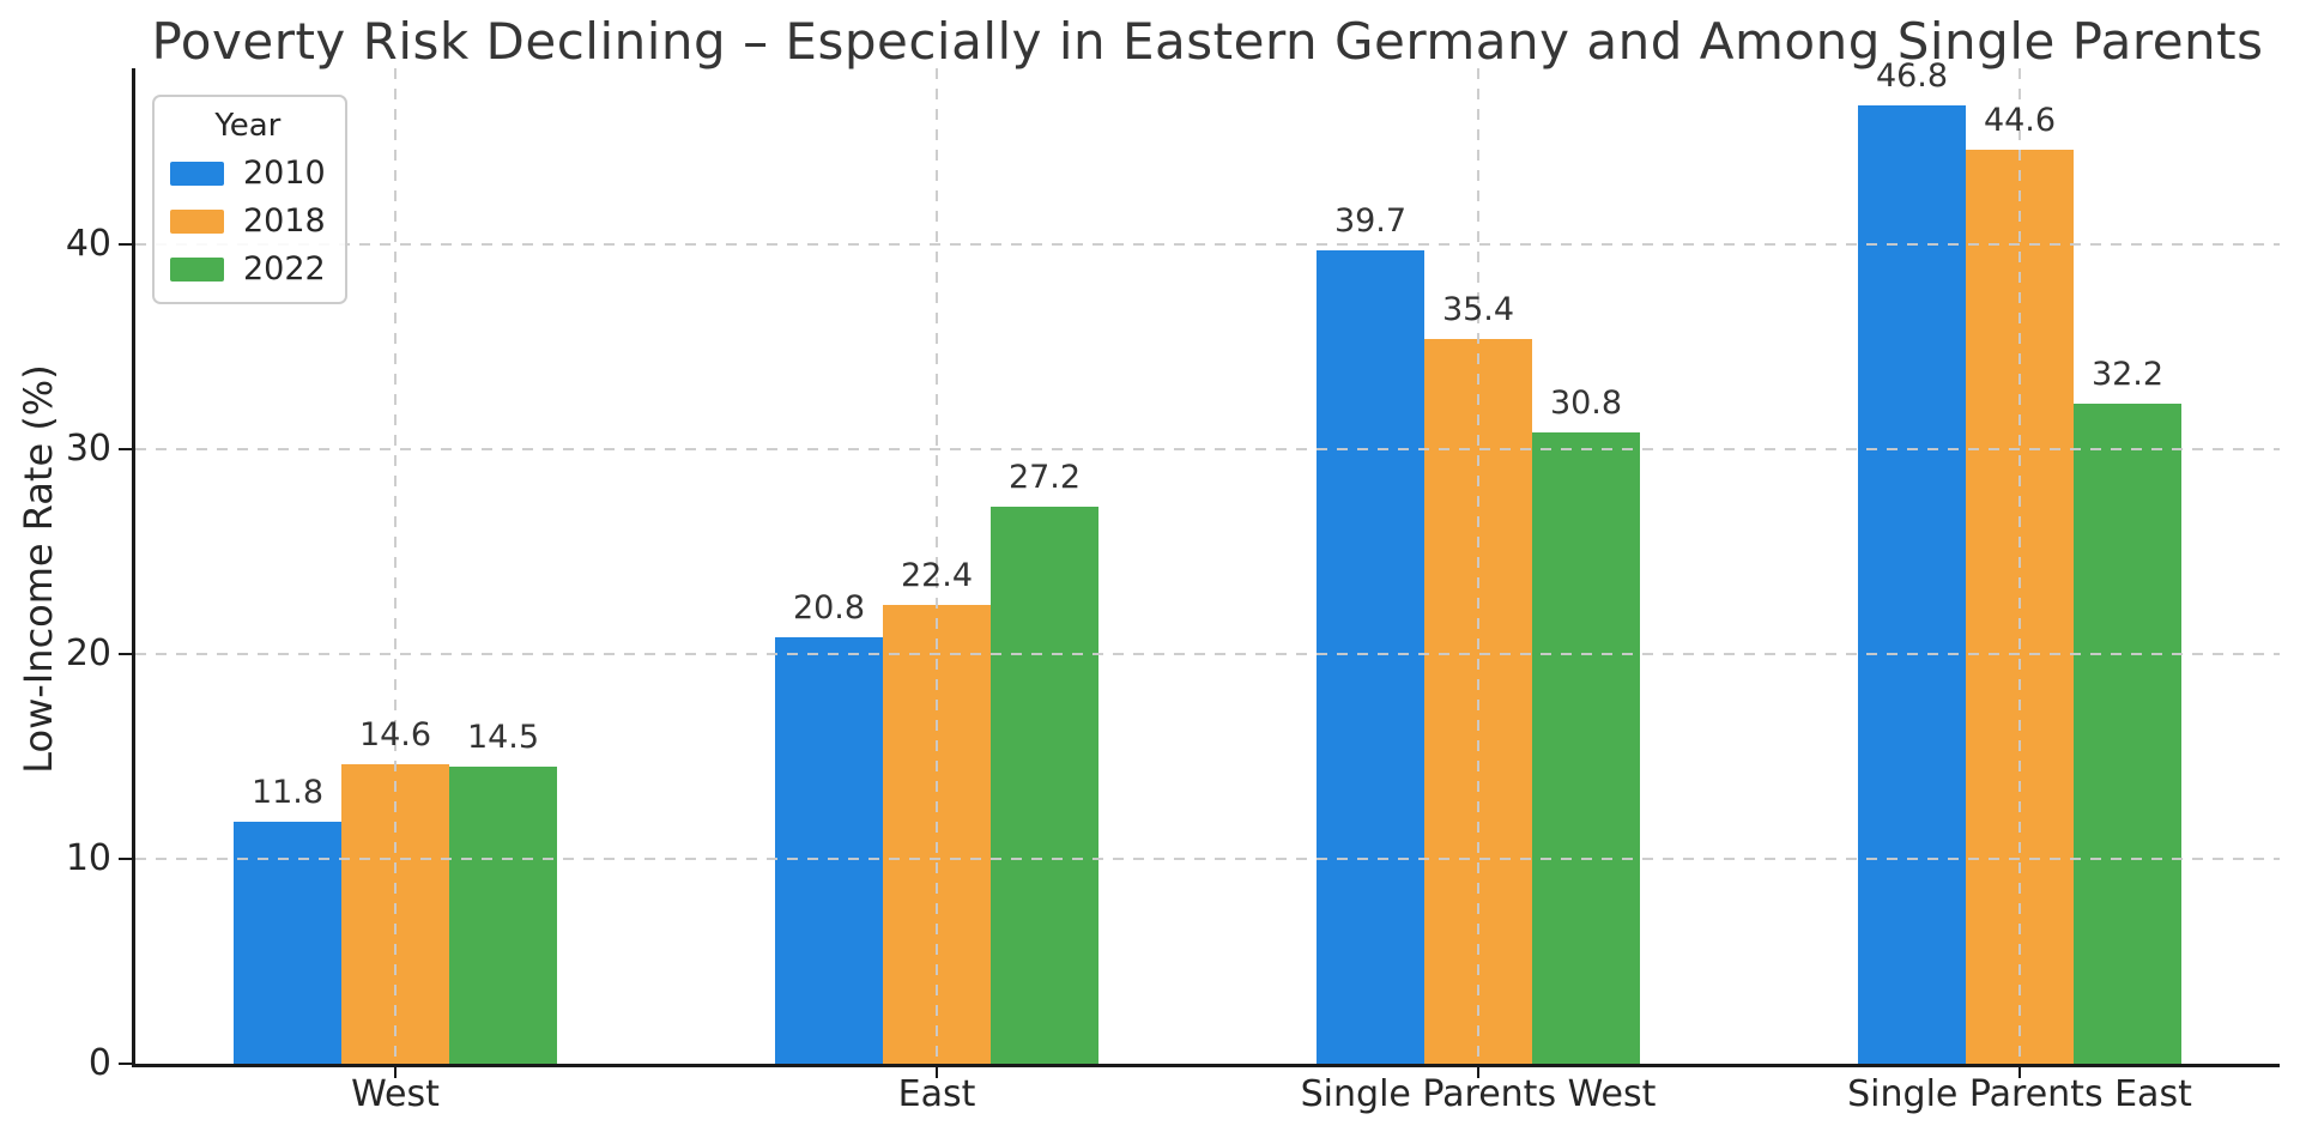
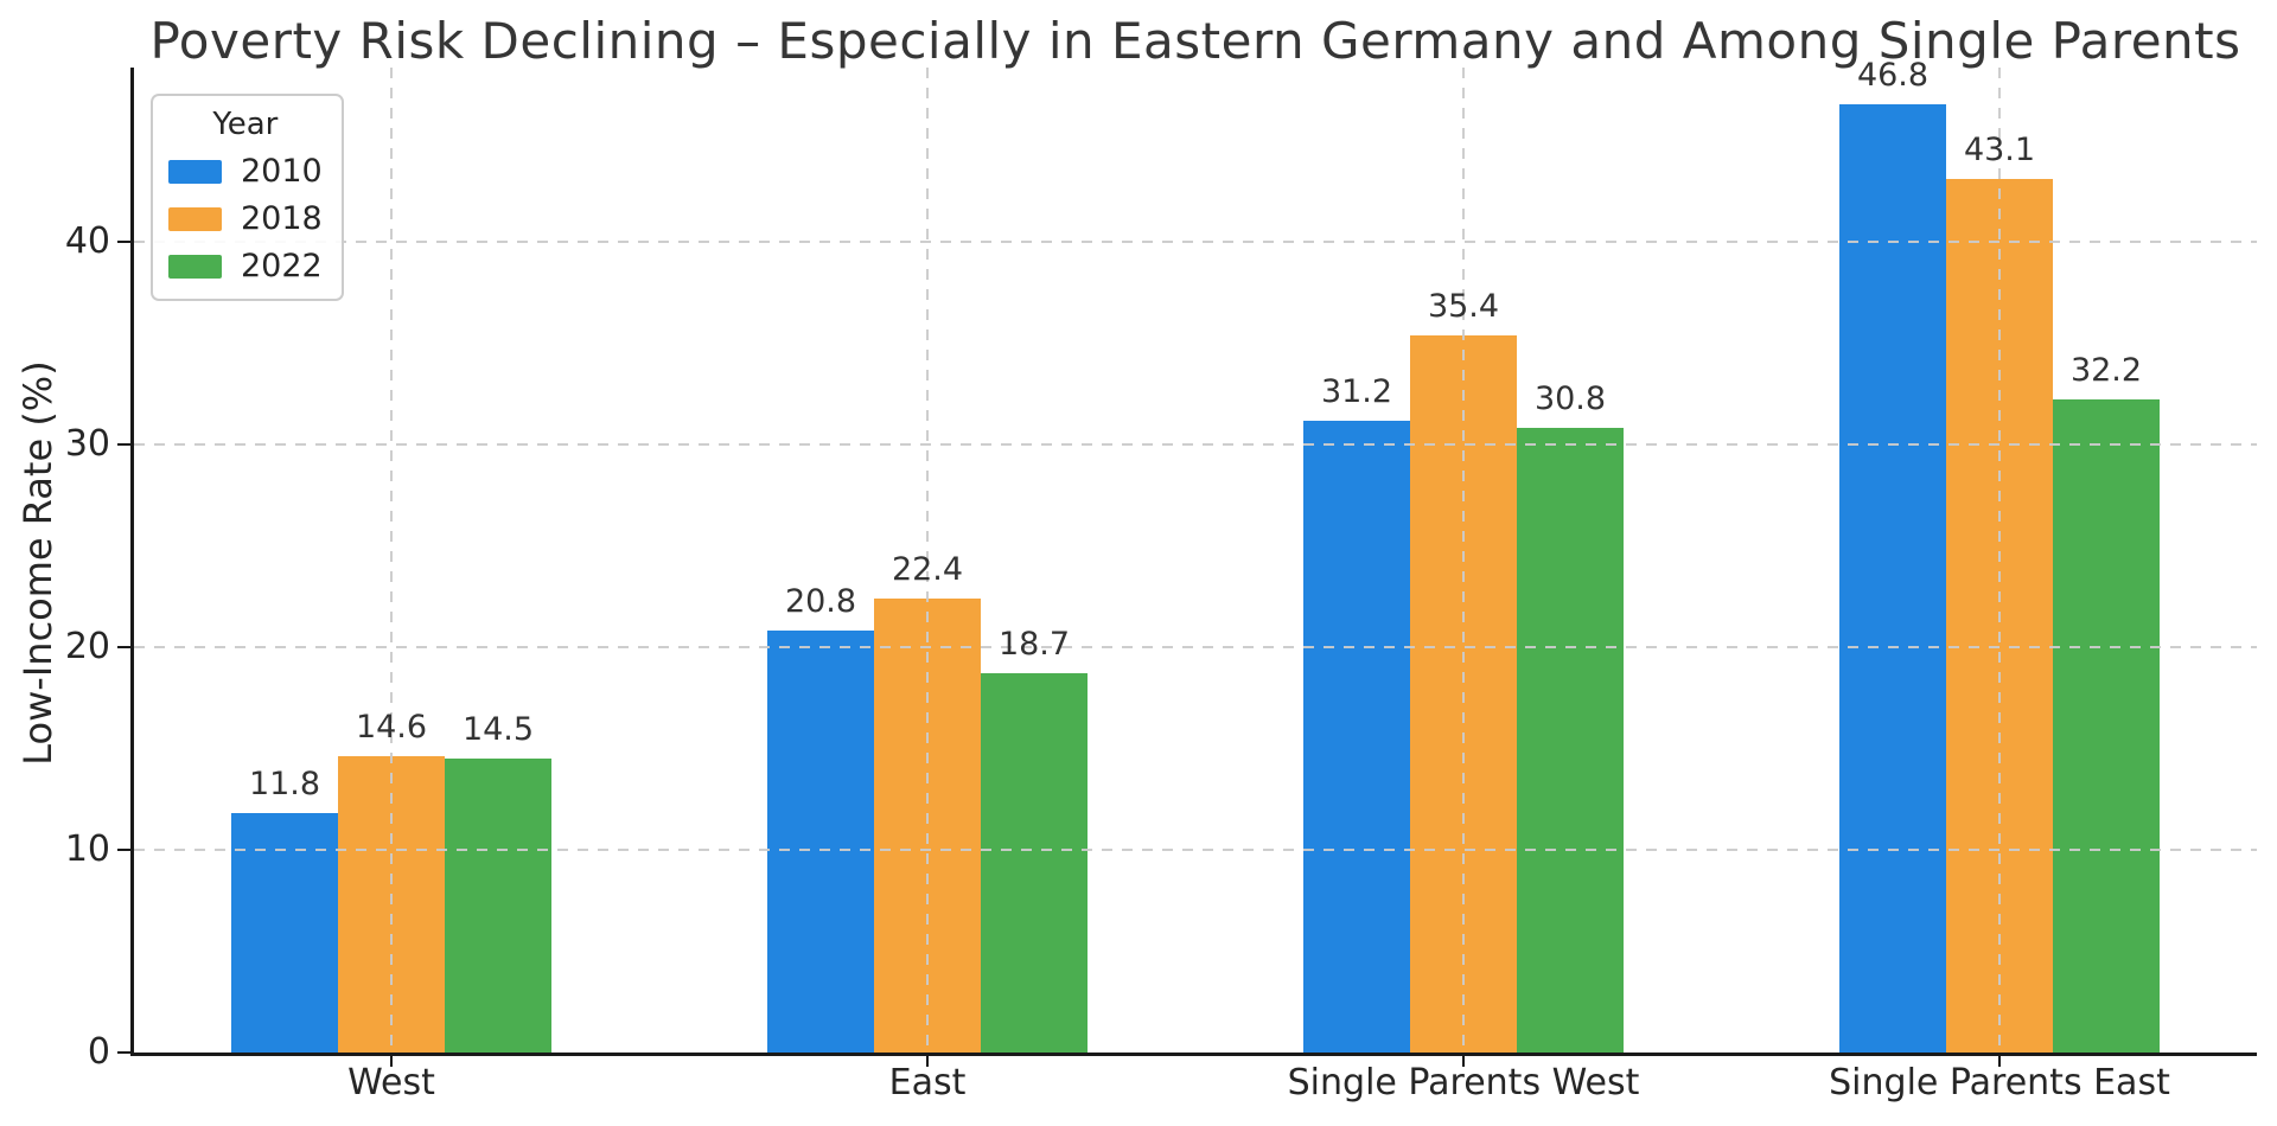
2022/East: 27.2 -> 18.7
2010/Single Parents West: 39.7 -> 31.2
2018/Single Parents East: 44.6 -> 43.1
